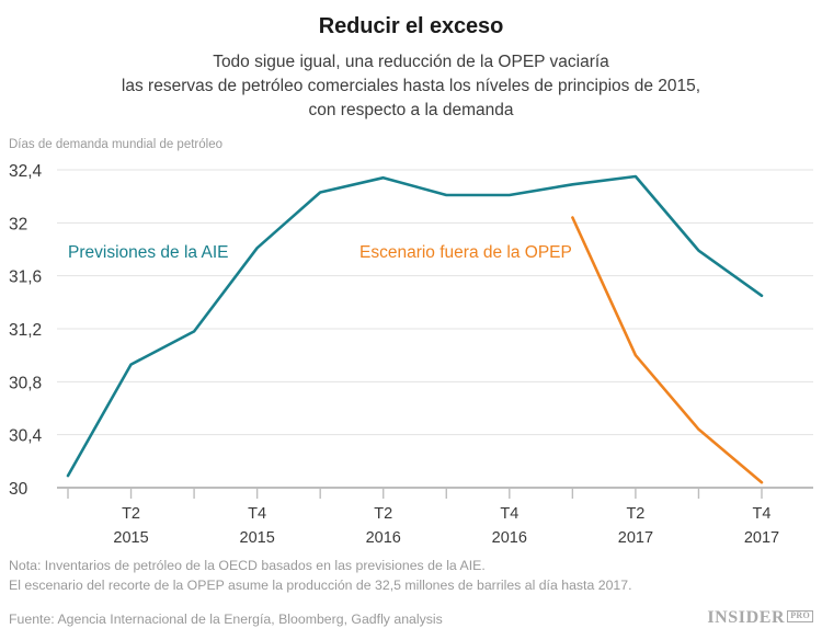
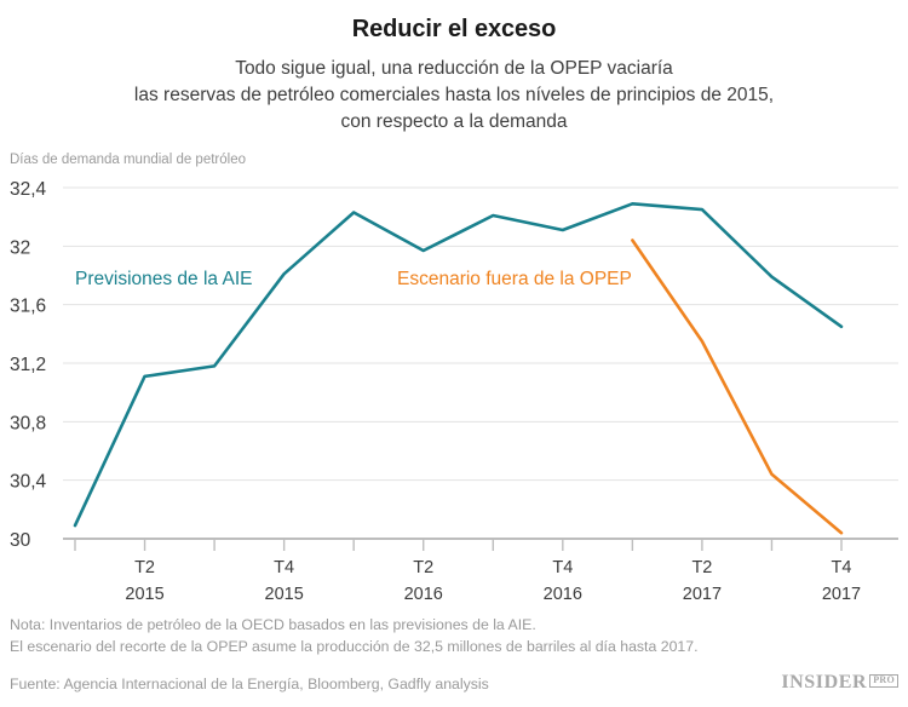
Previsiones de la AIE/T2 2015: 30,93 -> 31,11
Previsiones de la AIE/T2 2016: 32,34 -> 31,97
Previsiones de la AIE/T4 2016: 32,21 -> 32,11
Previsiones de la AIE/T2 2017: 32,35 -> 32,25
Escenario fuera de la OPEP/T2 2017: 31,00 -> 31,35
